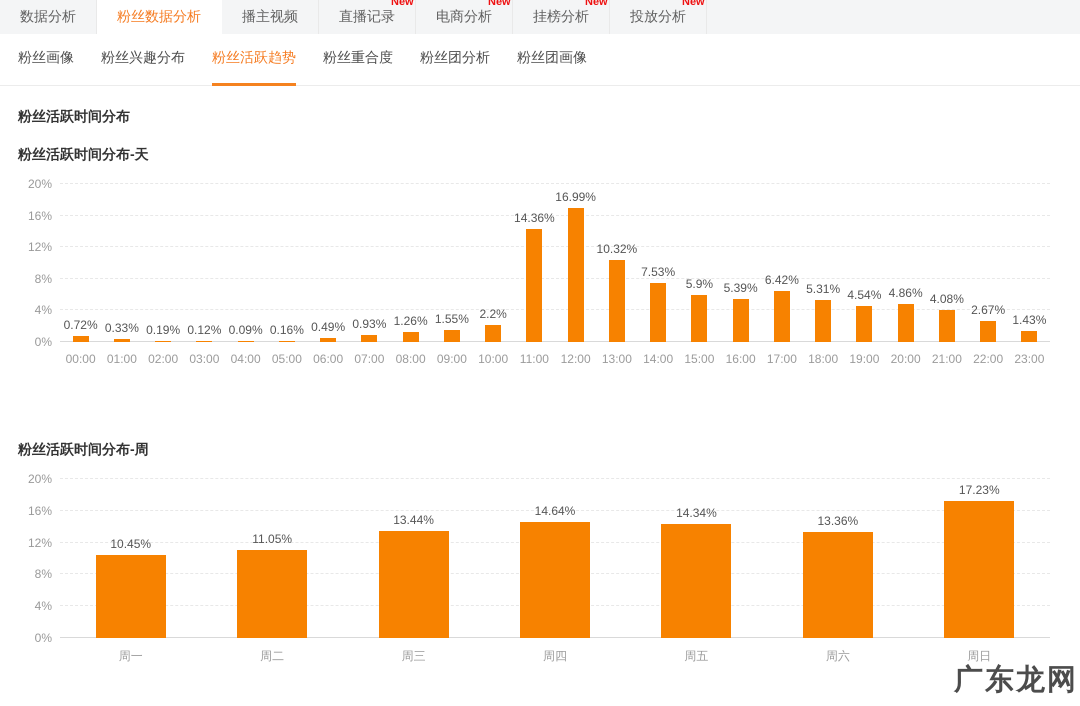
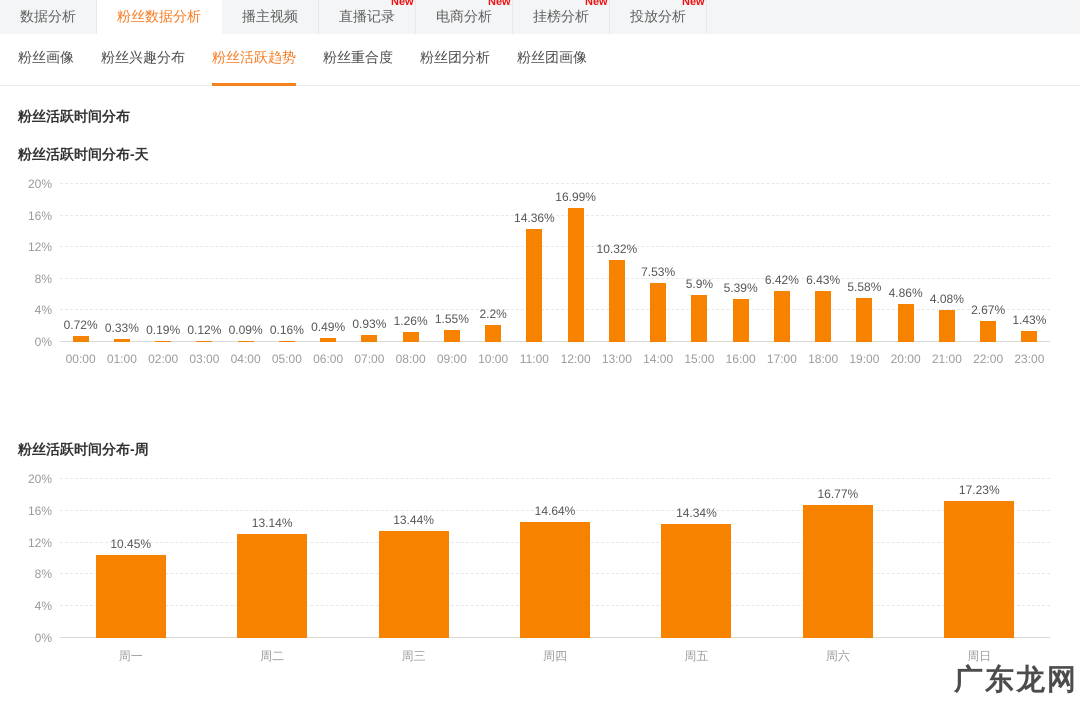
粉丝活跃时间分布-天/18:00: 5.31% -> 6.43%
粉丝活跃时间分布-天/19:00: 4.54% -> 5.58%
粉丝活跃时间分布-周/周二: 11.05% -> 13.14%
粉丝活跃时间分布-周/周六: 13.36% -> 16.77%
